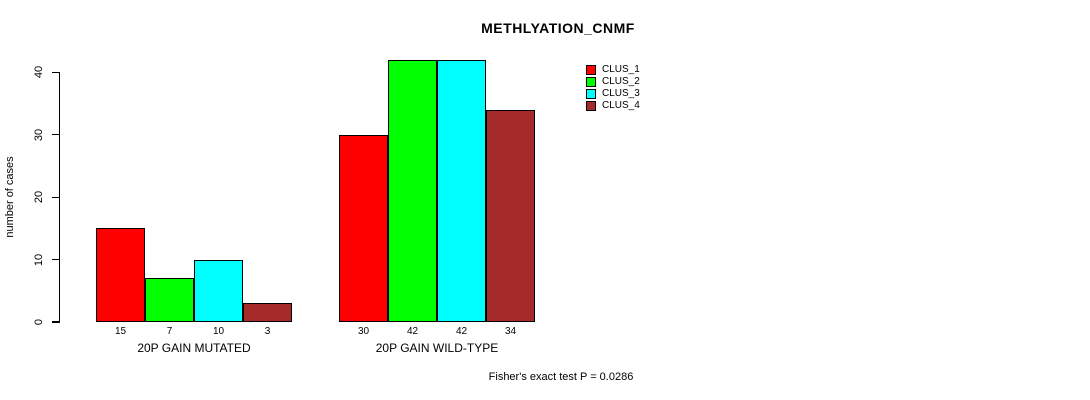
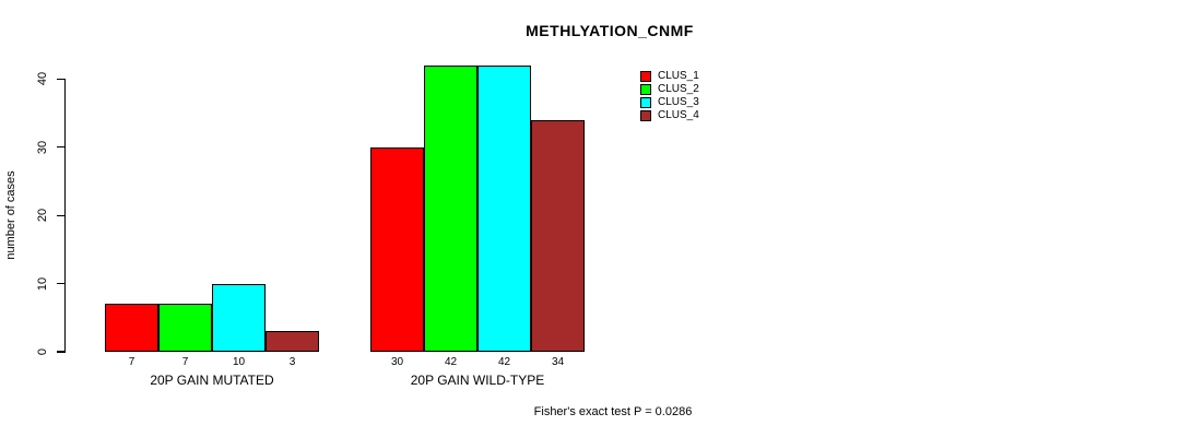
CLUS_1/20P GAIN MUTATED: 15 -> 7
